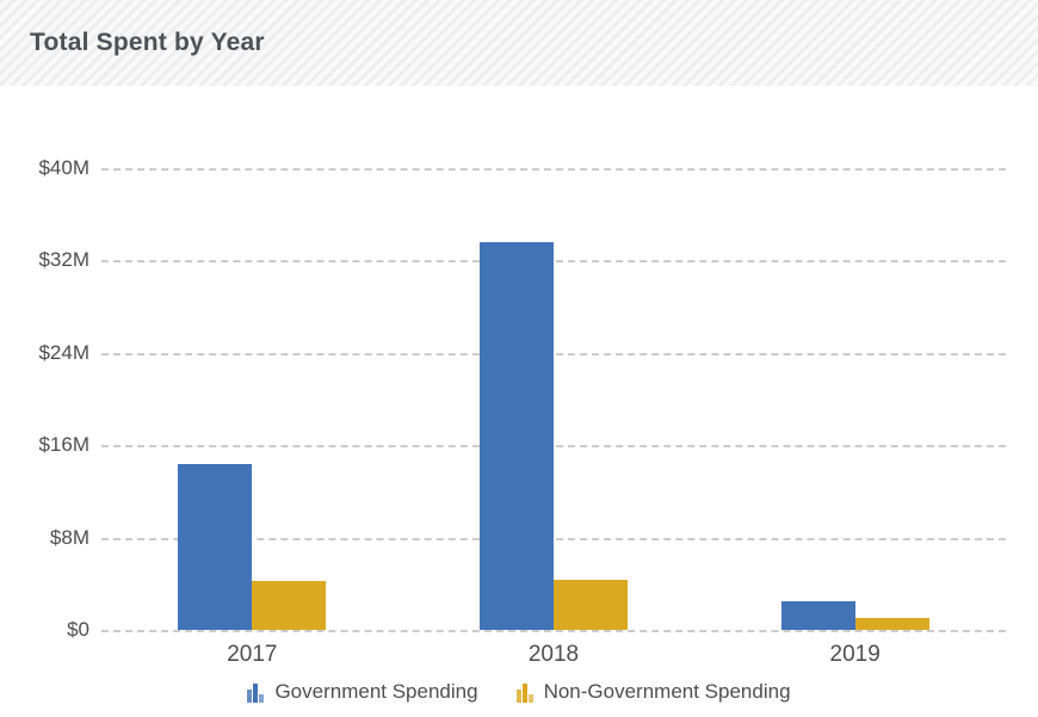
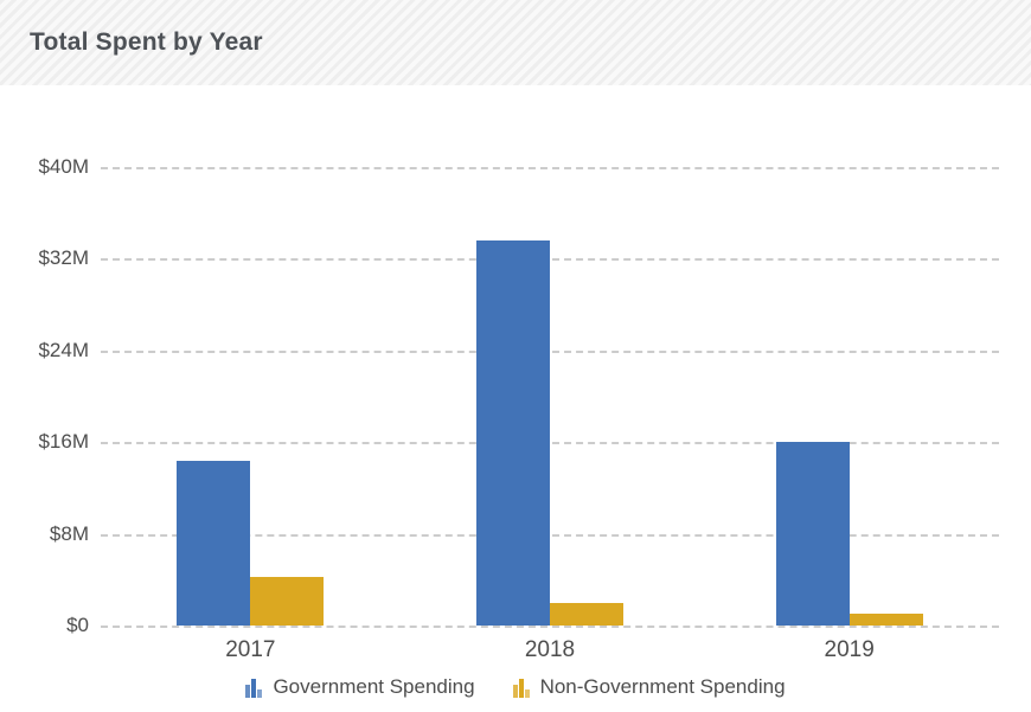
Non-Government Spending/2018: $4M -> $2M
Government Spending/2019: $2M -> $16M
